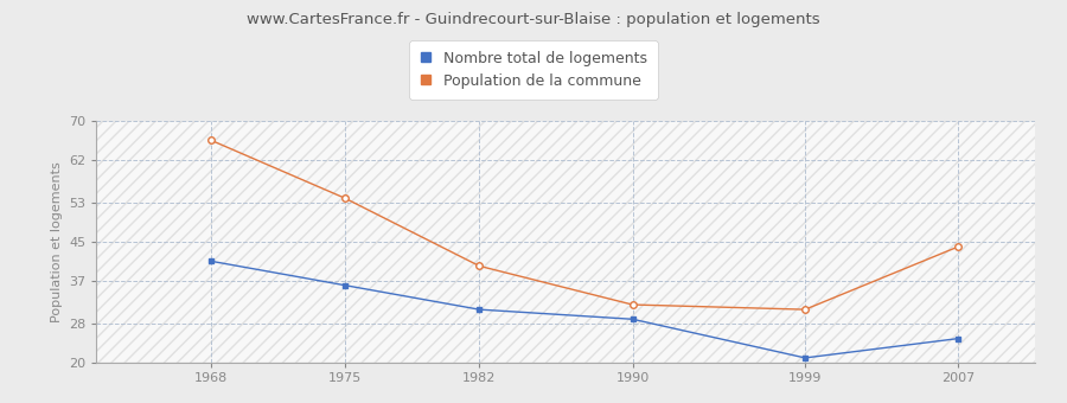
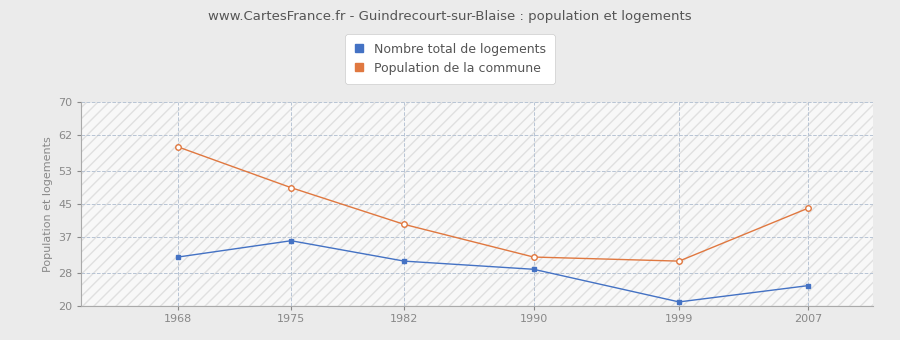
Nombre total de logements/1968: 41 -> 32
Population de la commune/1968: 66 -> 59
Population de la commune/1975: 54 -> 49
